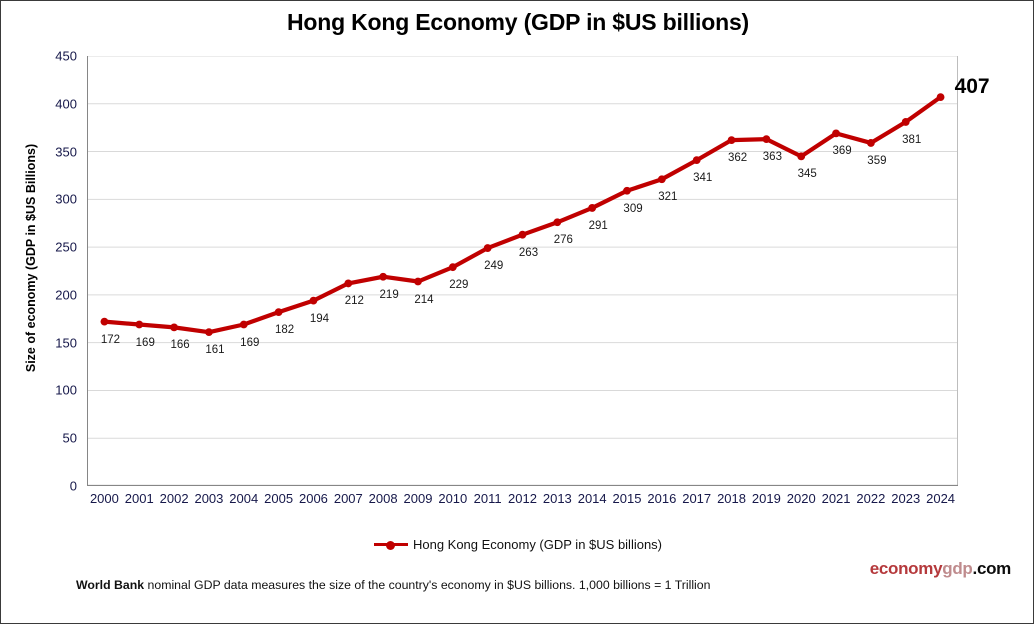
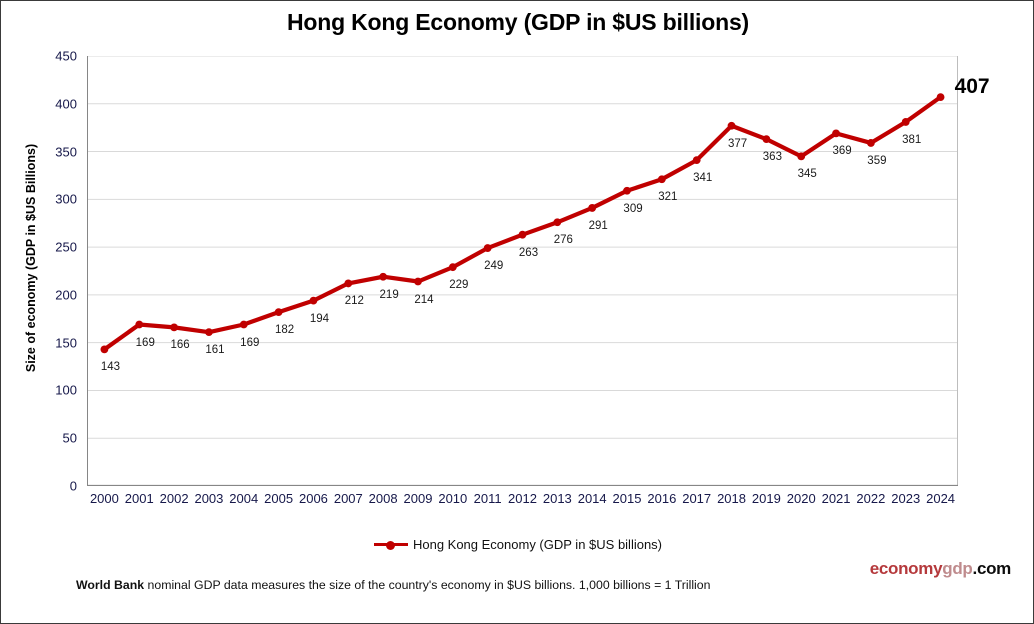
2000: 172 -> 143
2018: 362 -> 377
